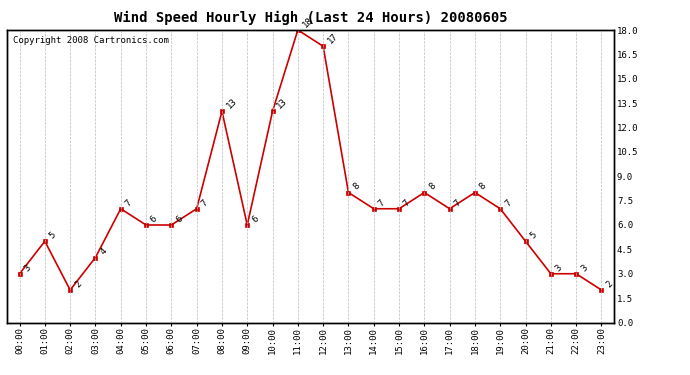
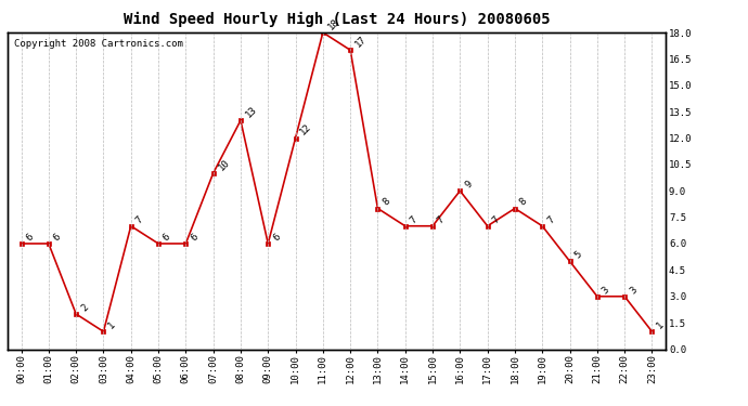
00:00: 3 -> 6
01:00: 5 -> 6
03:00: 4 -> 1
07:00: 7 -> 10
10:00: 13 -> 12
16:00: 8 -> 9
23:00: 2 -> 1
